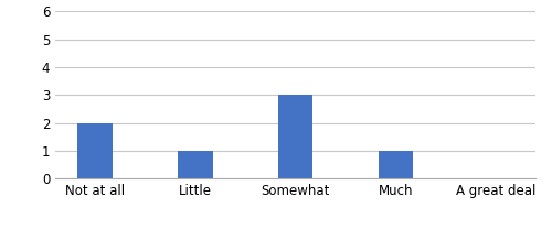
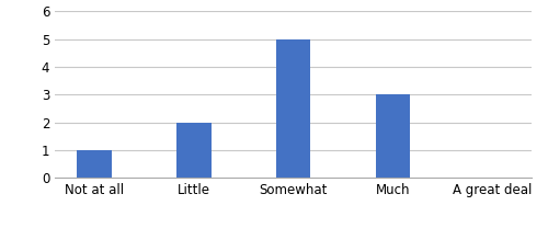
Not at all: 2 -> 1
Little: 1 -> 2
Somewhat: 3 -> 5
Much: 1 -> 3
